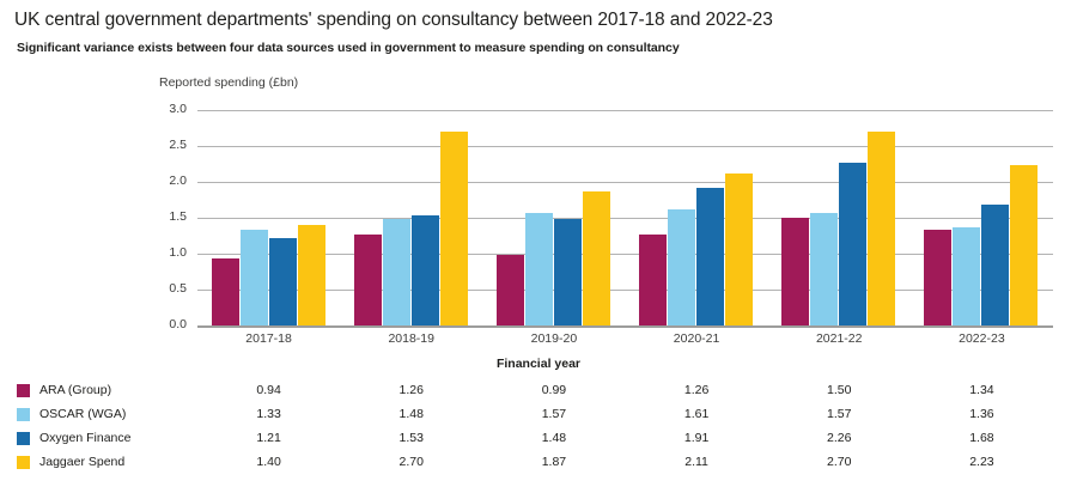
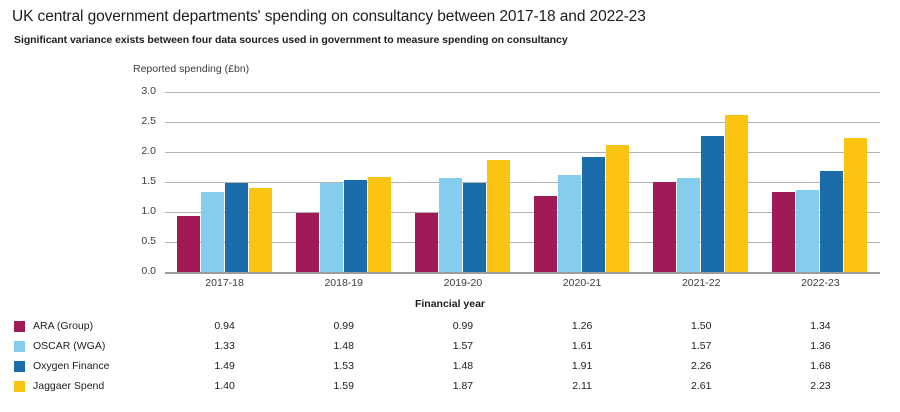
Oxygen Finance/2017-18: 1.21 -> 1.49
ARA (Group)/2018-19: 1.26 -> 0.99
Jaggaer Spend/2018-19: 2.70 -> 1.59
Jaggaer Spend/2021-22: 2.70 -> 2.61
